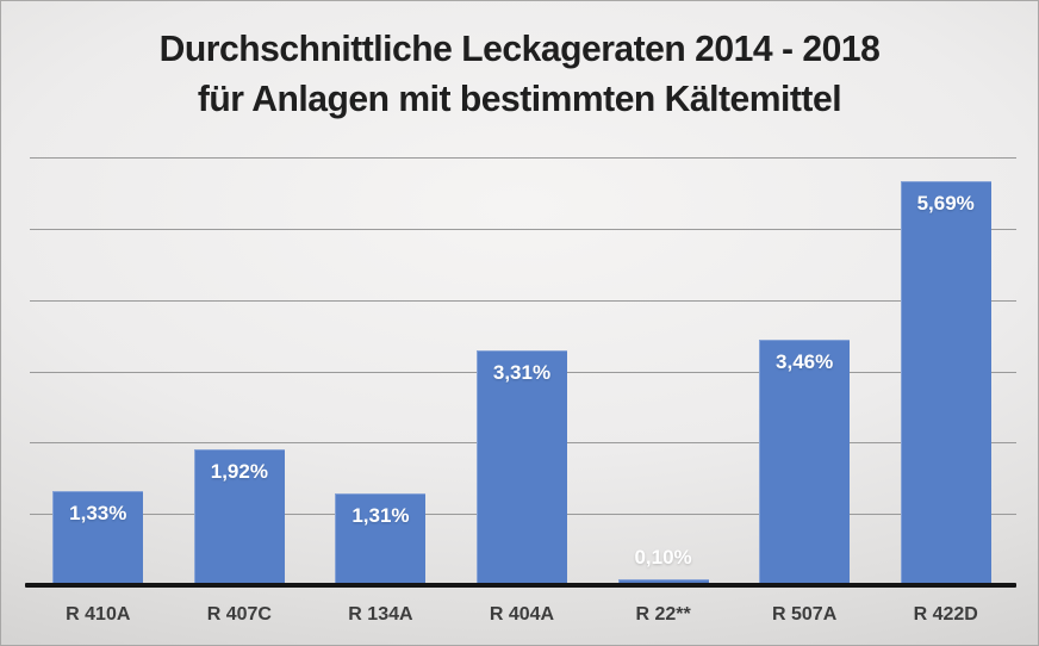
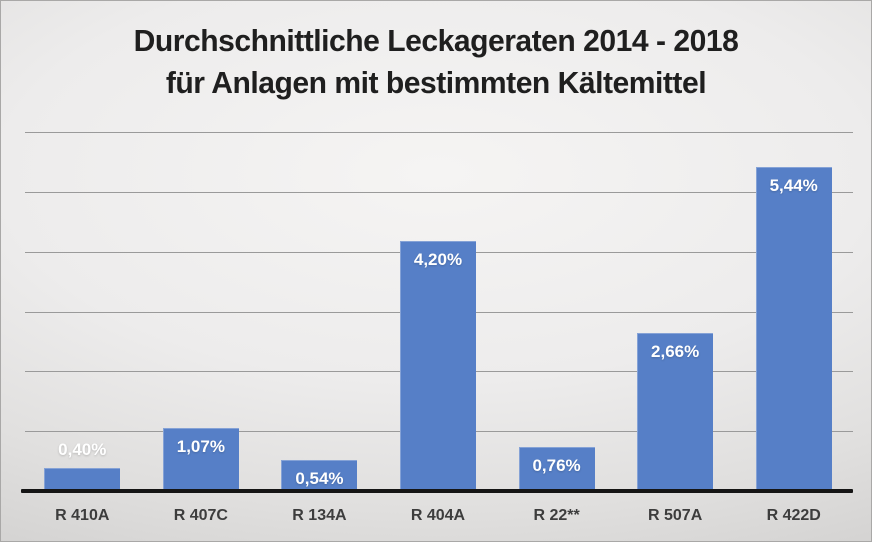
R 410A: 1,33% -> 0,40%
R 407C: 1,92% -> 1,07%
R 134A: 1,31% -> 0,54%
R 404A: 3,31% -> 4,20%
R 22**: 0,10% -> 0,76%
R 507A: 3,46% -> 2,66%
R 422D: 5,69% -> 5,44%
